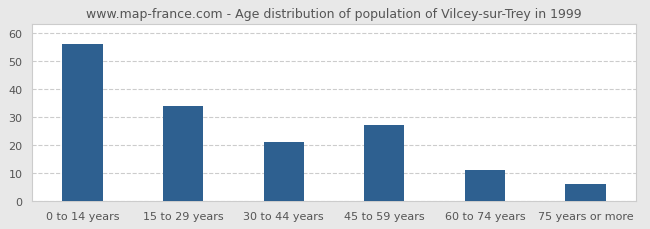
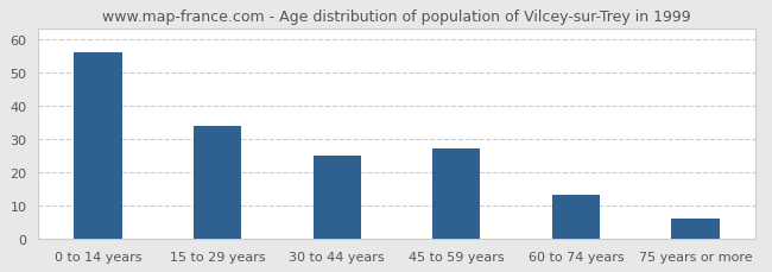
30 to 44 years: 21 -> 25
60 to 74 years: 11 -> 13
